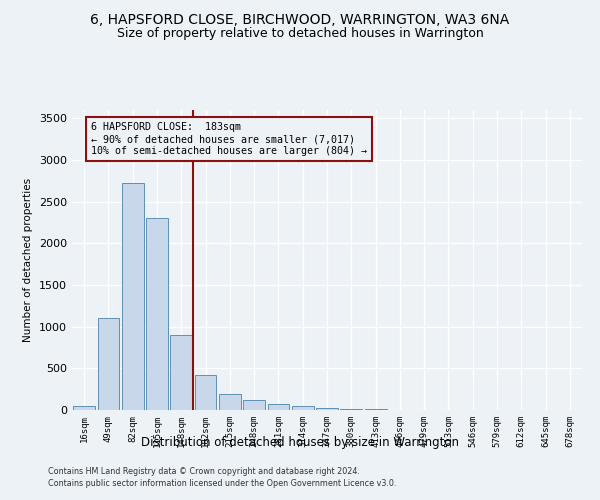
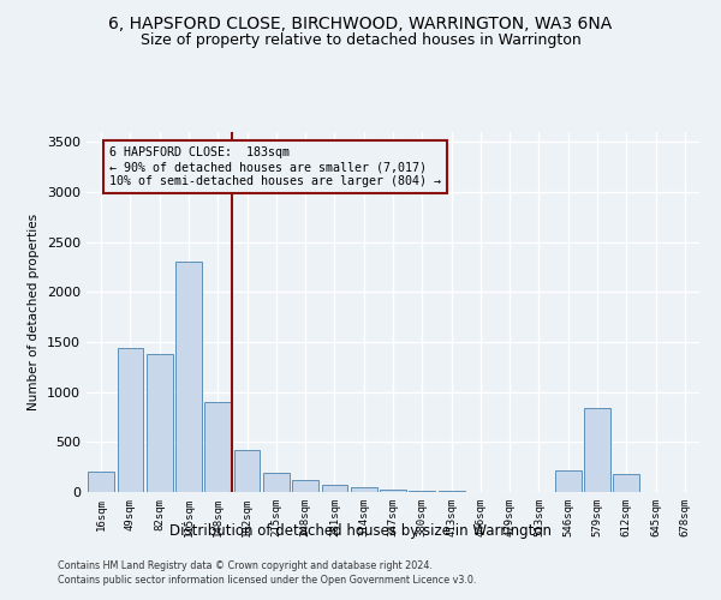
16sqm: 50 -> 200
49sqm: 1100 -> 1440
82sqm: 2730 -> 1380
546sqm: 0 -> 220
579sqm: 0 -> 840
612sqm: 0 -> 180
